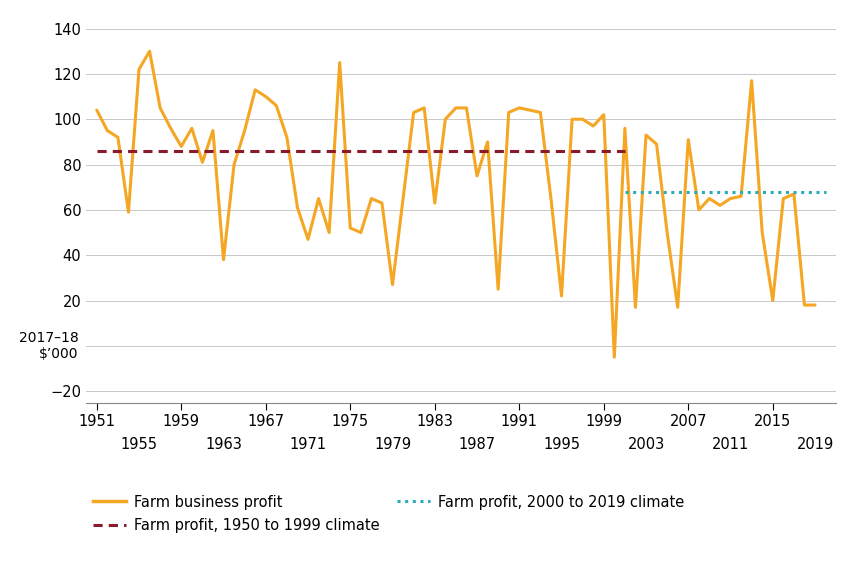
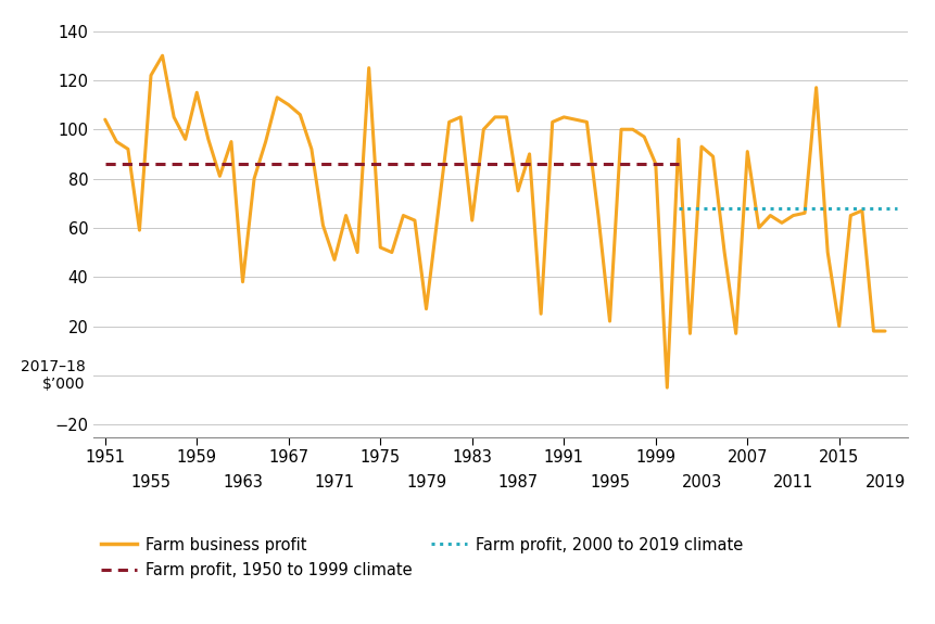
1959: 88 -> 115
1999: 102 -> 86
